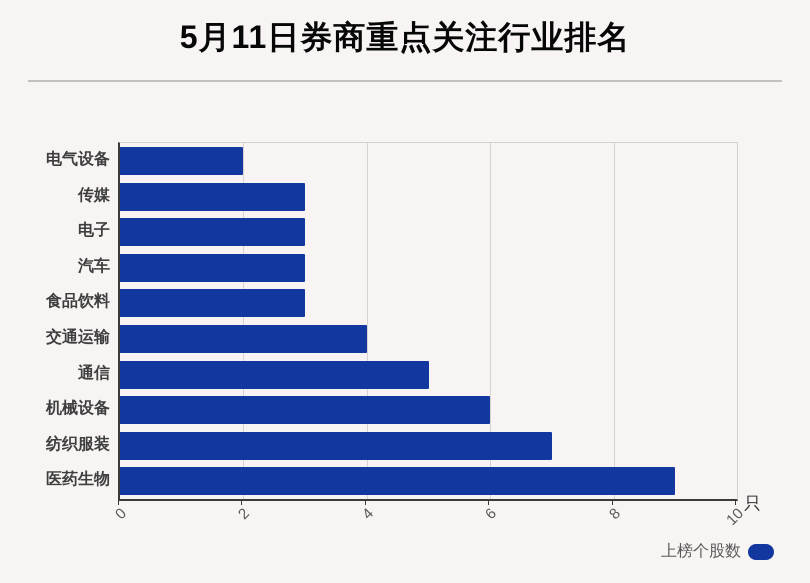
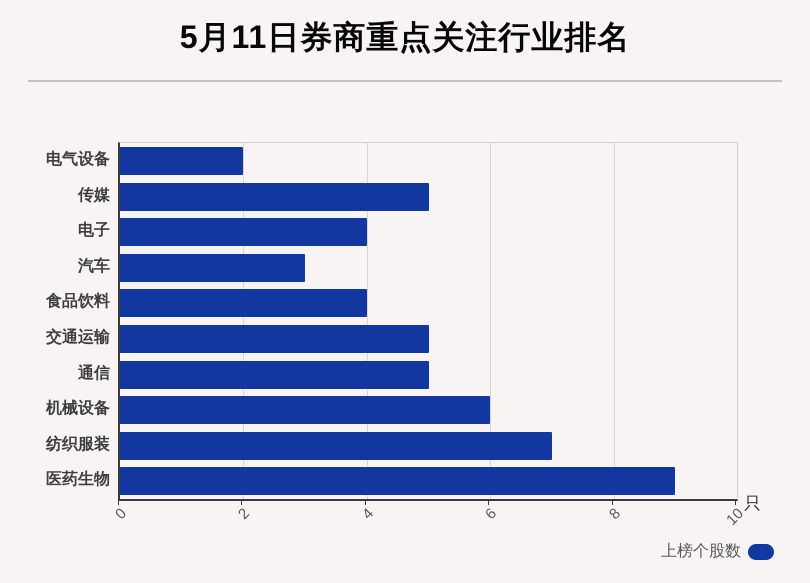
传媒: 3 -> 5
电子: 3 -> 4
食品饮料: 3 -> 4
交通运输: 4 -> 5
